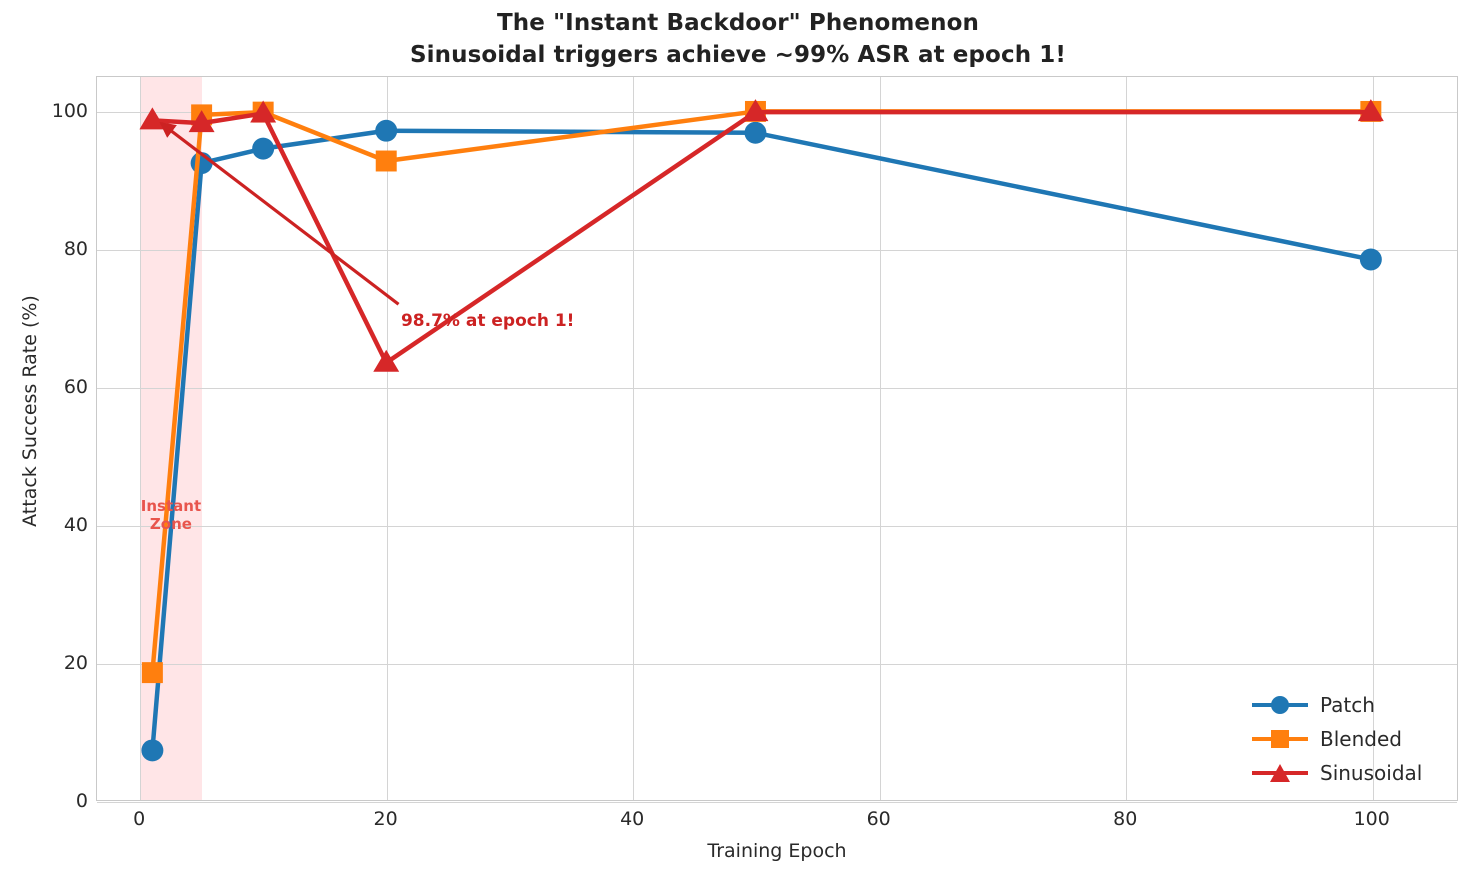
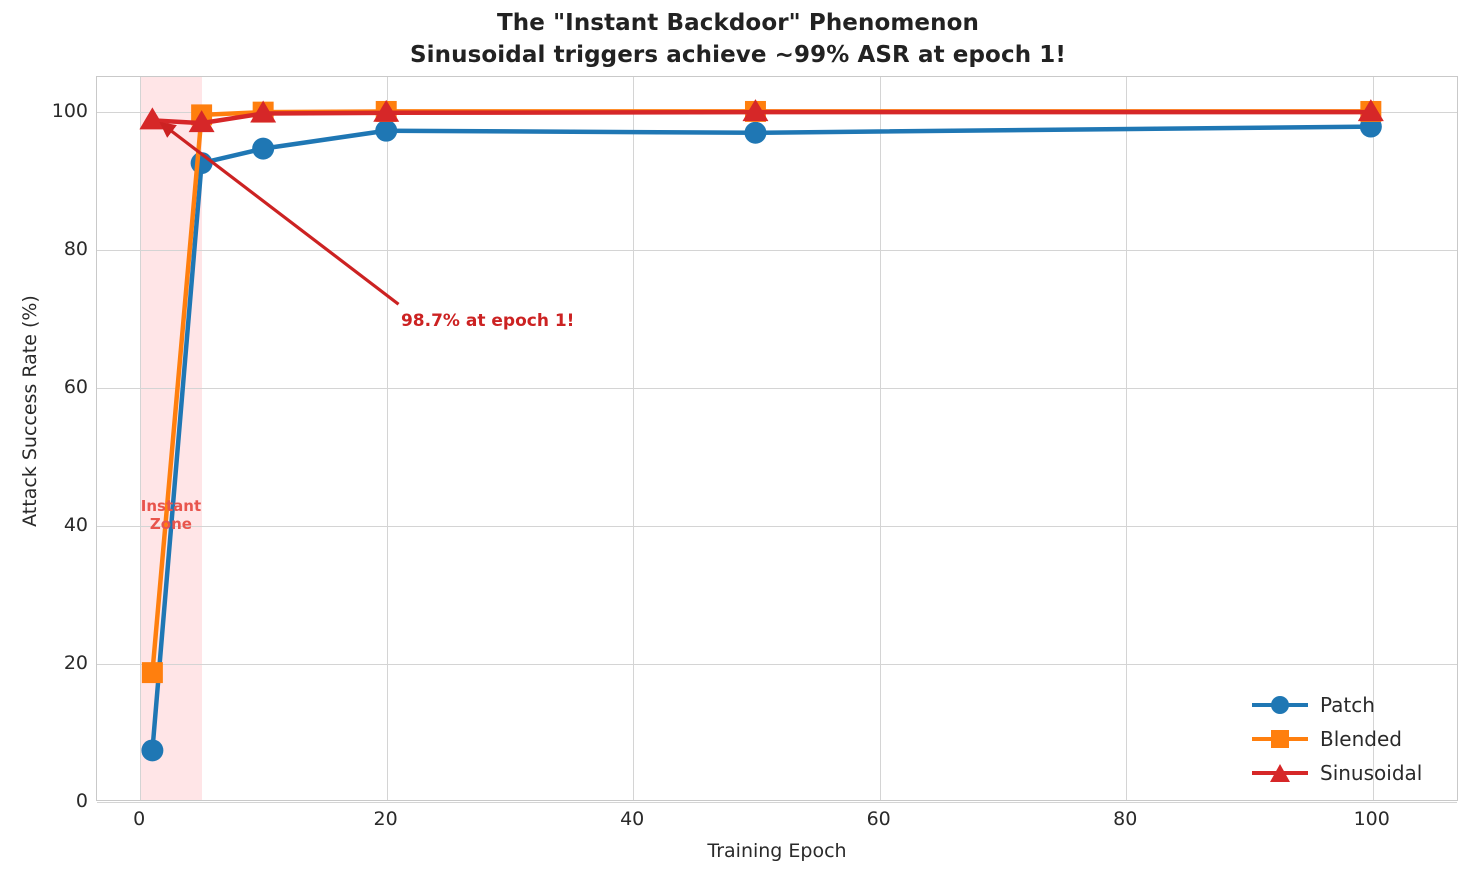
Blended/20: 92.8 -> 100.0
Sinusoidal/20: 63.5 -> 99.8
Patch/100: 78.5 -> 97.8
